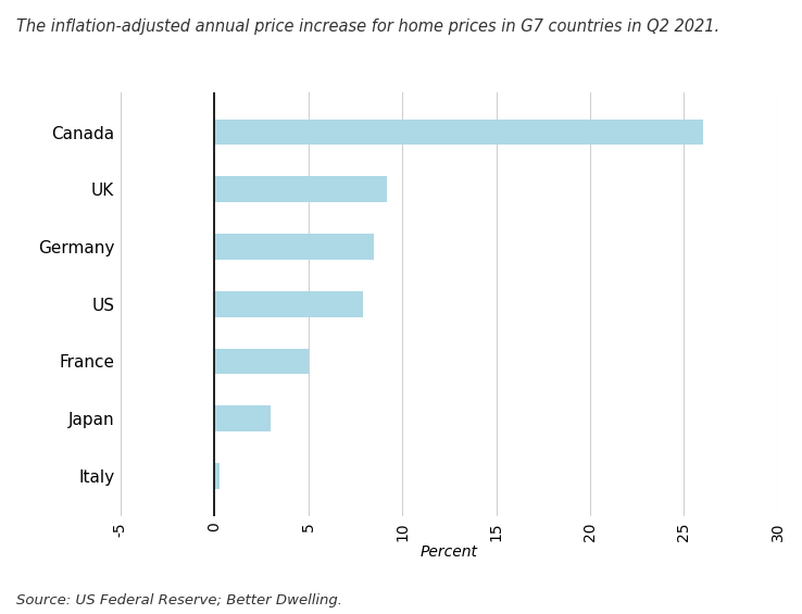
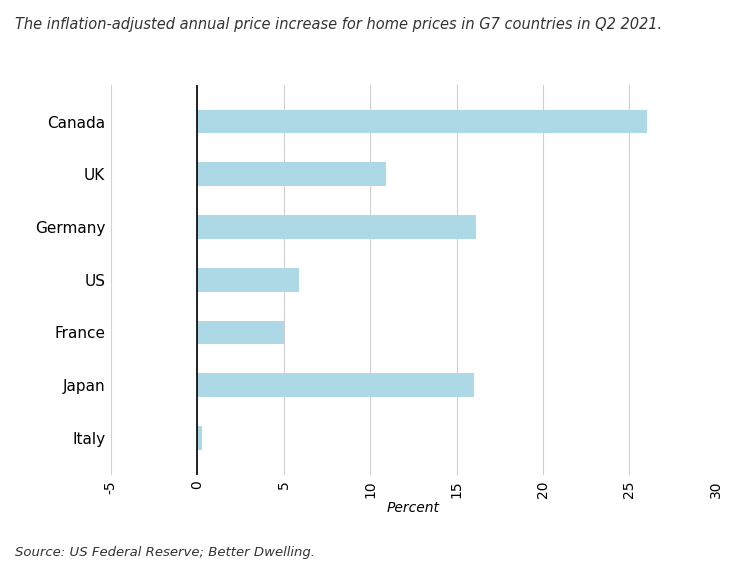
UK: 9.2 -> 10.9
Germany: 8.5 -> 16.1
US: 7.9 -> 5.9
Japan: 3.0 -> 16.0
